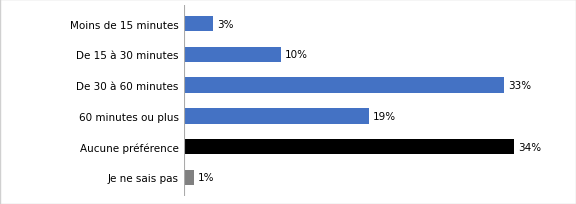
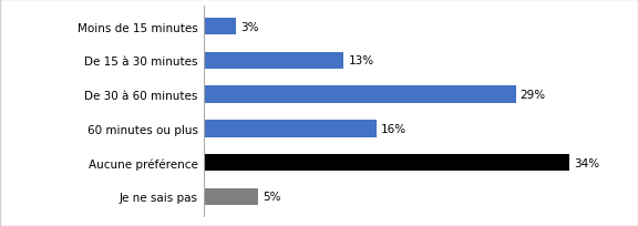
De 15 à 30 minutes: 10% -> 13%
De 30 à 60 minutes: 33% -> 29%
60 minutes ou plus: 19% -> 16%
Je ne sais pas: 1% -> 5%
